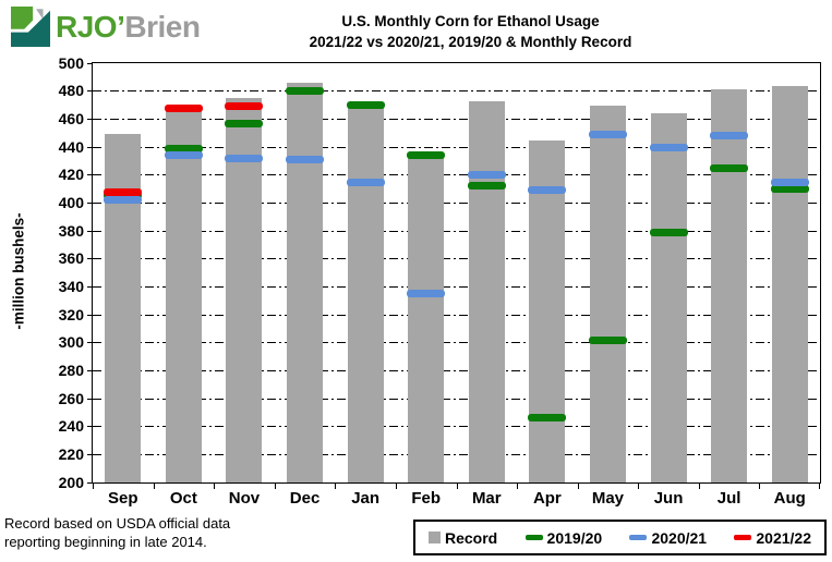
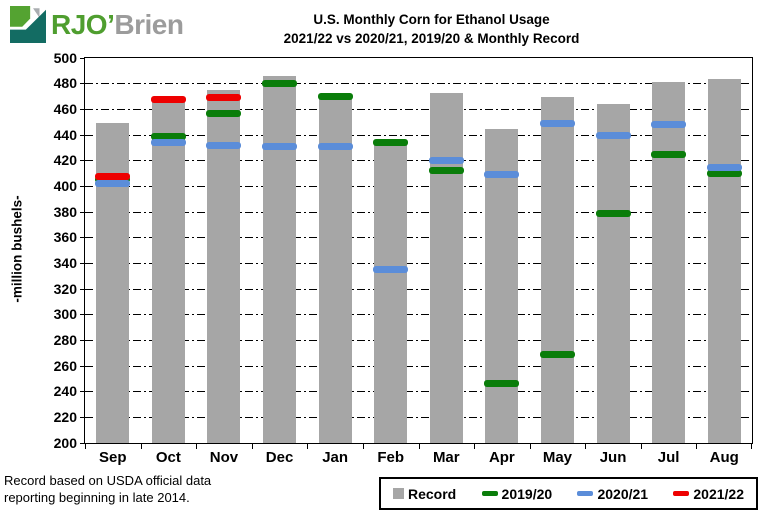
2020/21/Jan: 415 -> 431
2019/20/May: 302 -> 269
